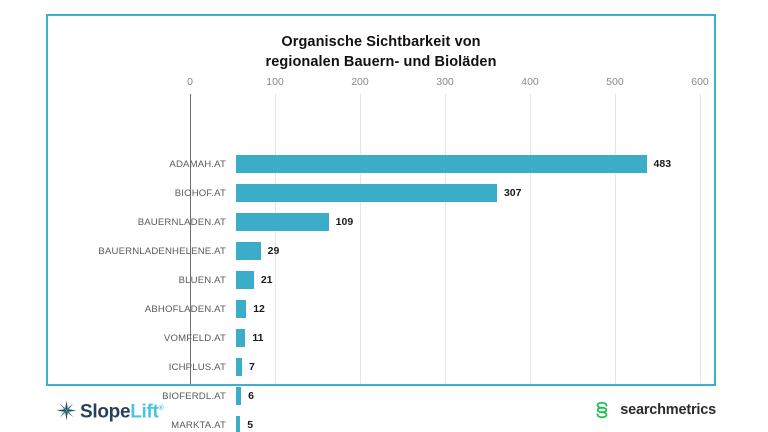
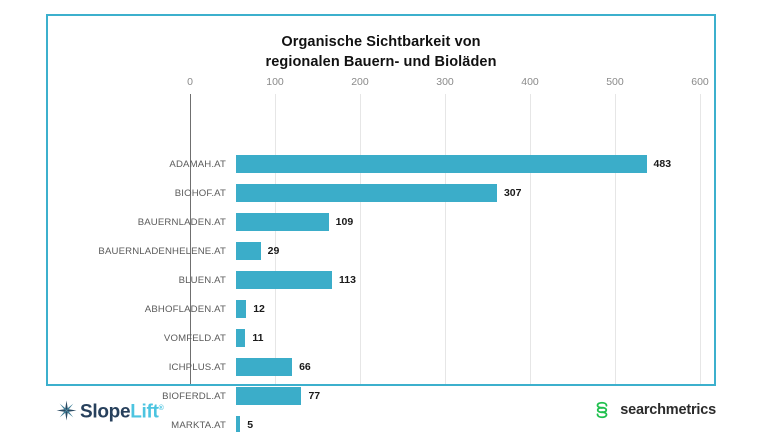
BLUEN.AT: 21 -> 113
ICHPLUS.AT: 7 -> 66
BIOFERDL.AT: 6 -> 77
